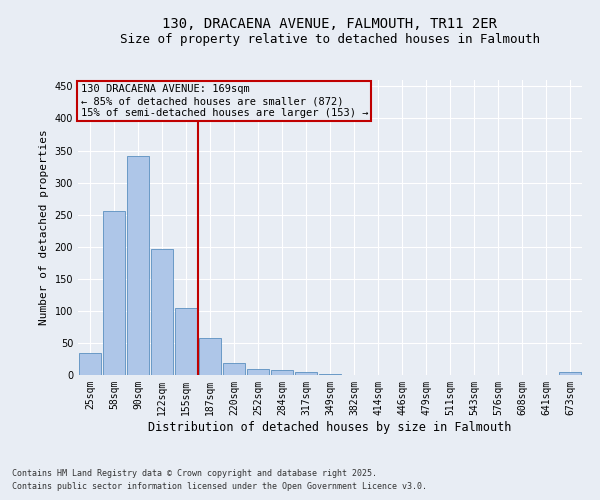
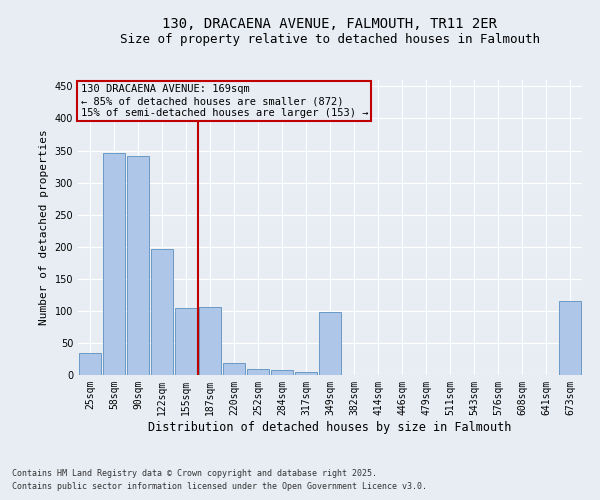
58sqm: 256 -> 346
187sqm: 57 -> 106
349sqm: 2 -> 98
673sqm: 4 -> 116
